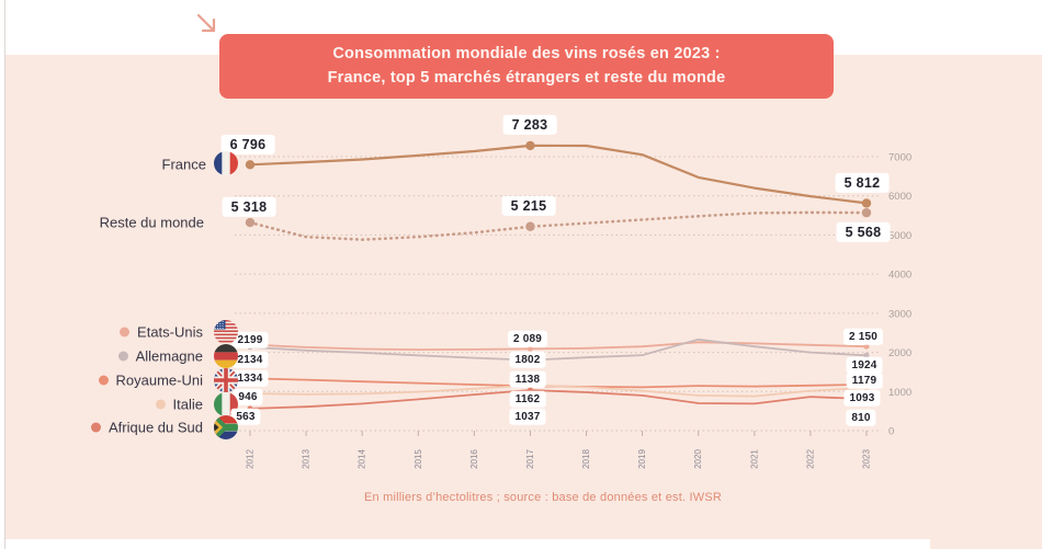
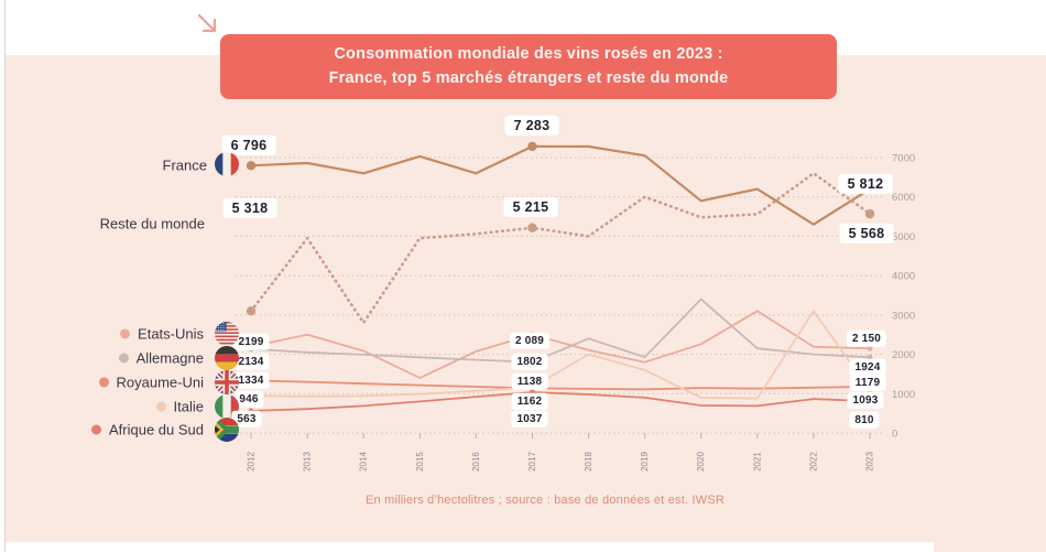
Reste du monde/2012: 5300 -> 3100
Etats-Unis/2013: 2100 -> 2500
France/2014: 6900 -> 6600
Reste du monde/2014: 4900 -> 2800
Etats-Unis/2015: 2100 -> 1400
France/2016: 7100 -> 6600
Etats-Unis/2017: 2100 -> 2500
Reste du monde/2018: 5300 -> 5000
Allemagne/2018: 1900 -> 2400
Italie/2018: 1100 -> 2000
Reste du monde/2019: 5400 -> 6000
Etats-Unis/2019: 2200 -> 1800
Italie/2019: 1000 -> 1600
France/2020: 6500 -> 5900
Allemagne/2020: 2300 -> 3400
Etats-Unis/2021: 2200 -> 3100
France/2022: 6000 -> 5300
Reste du monde/2022: 5600 -> 6600
Italie/2022: 1000 -> 3100
France/2023: 5800 -> 6200
